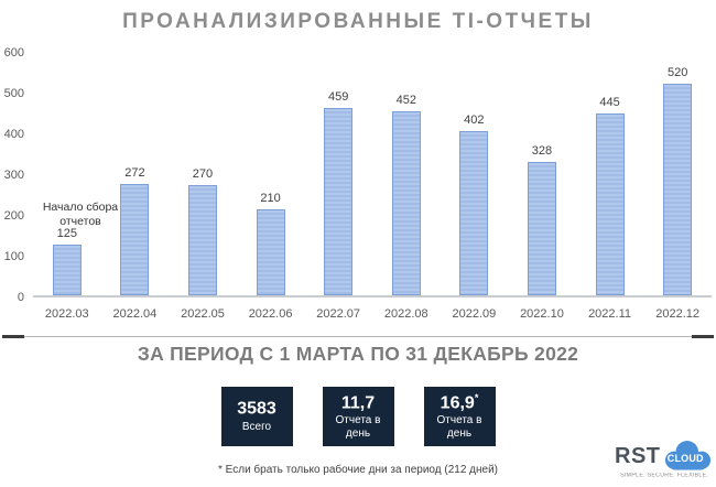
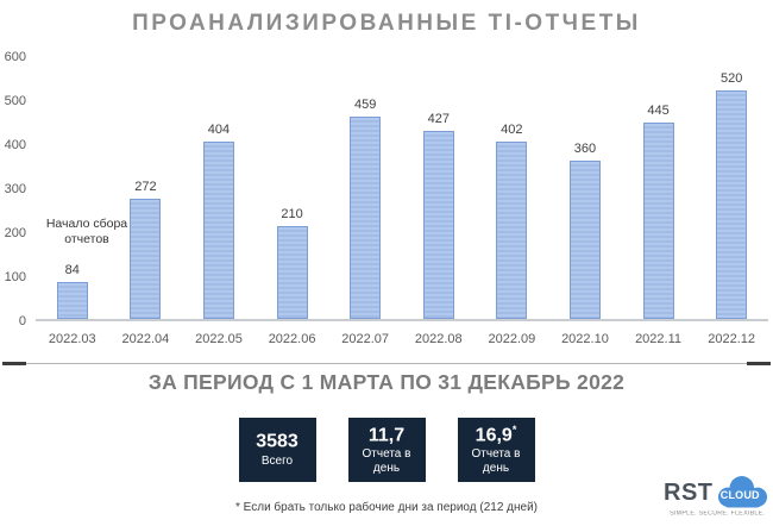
2022.03: 125 -> 84
2022.05: 270 -> 404
2022.08: 452 -> 427
2022.10: 328 -> 360
